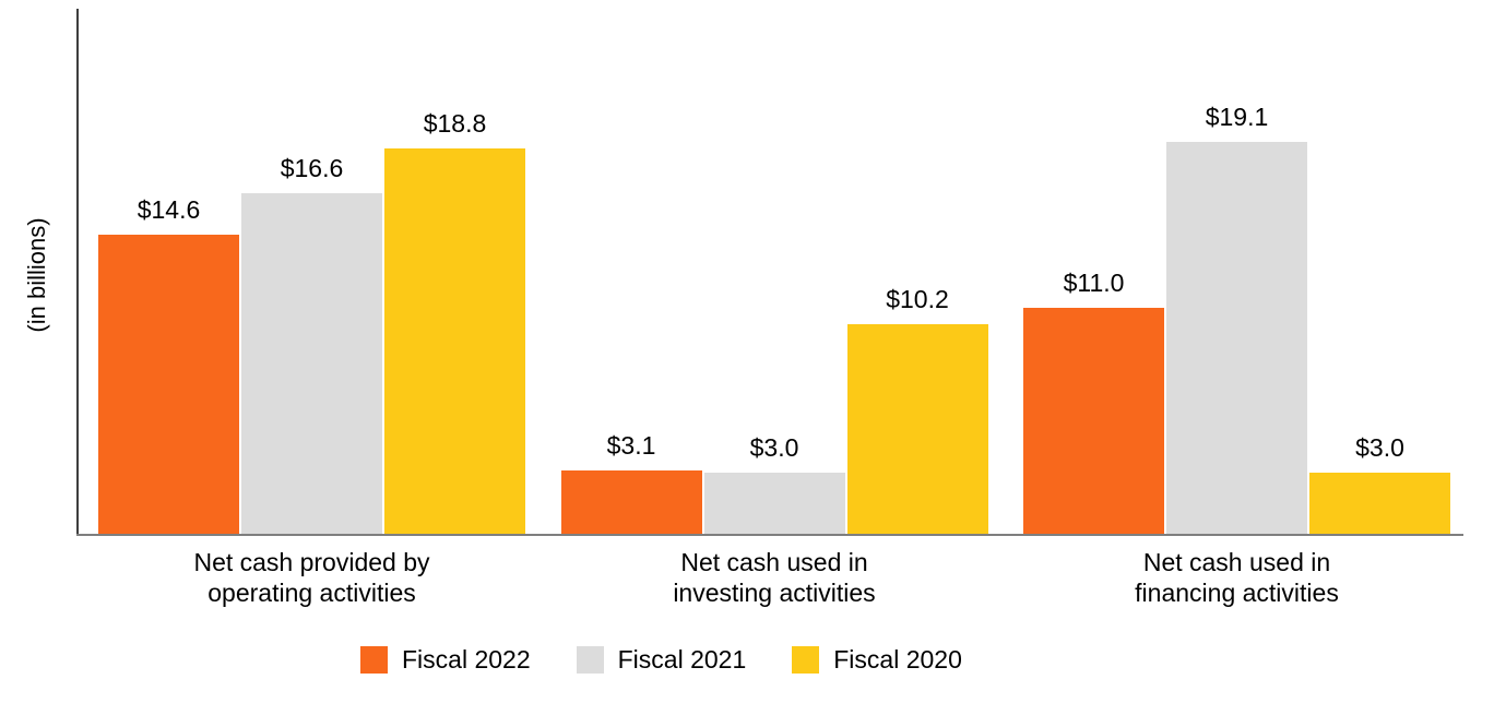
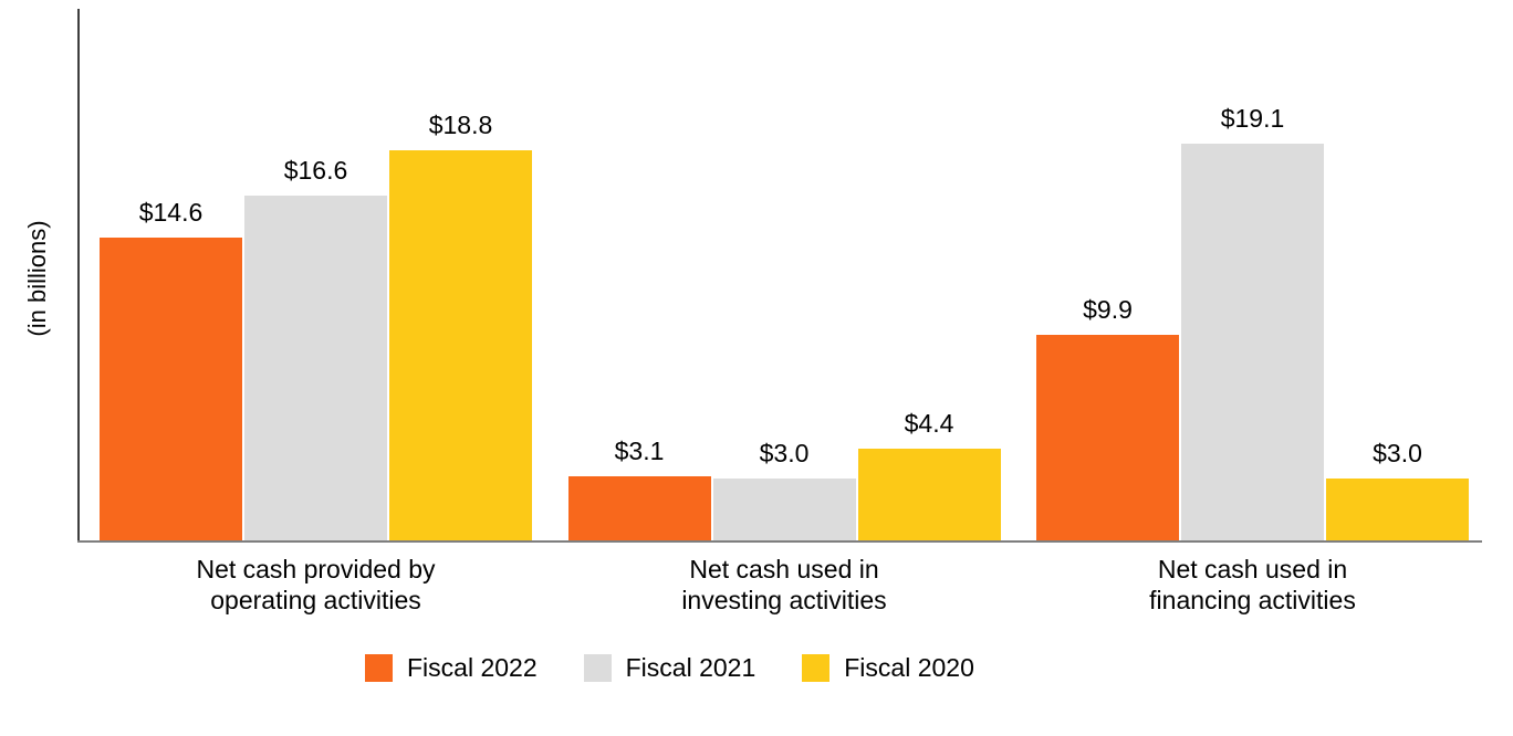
Fiscal 2020/Net cash used in investing activities: $10.2 -> $4.4
Fiscal 2022/Net cash used in financing activities: $11.0 -> $9.9
